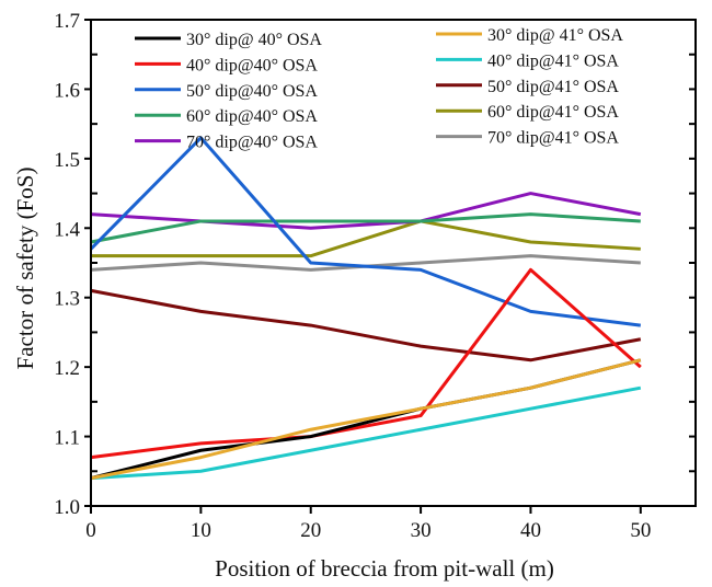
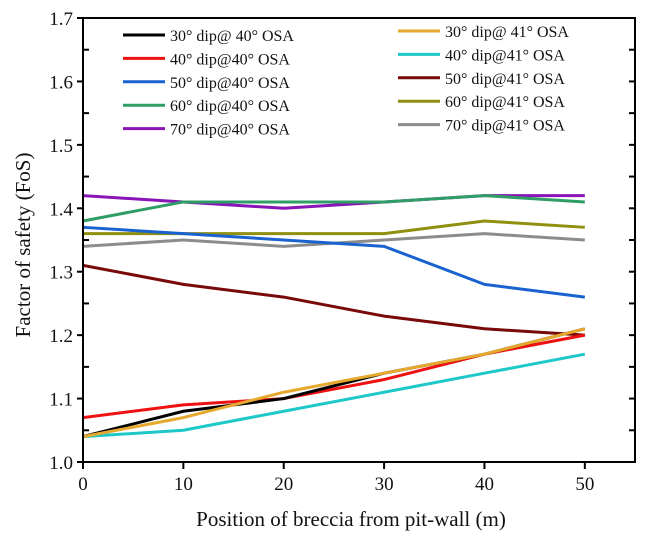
50° dip@40° OSA/10: 1.53 -> 1.36
60° dip@41° OSA/30: 1.41 -> 1.36
40° dip@40° OSA/40: 1.34 -> 1.17
70° dip@40° OSA/40: 1.45 -> 1.42
50° dip@41° OSA/50: 1.24 -> 1.20
